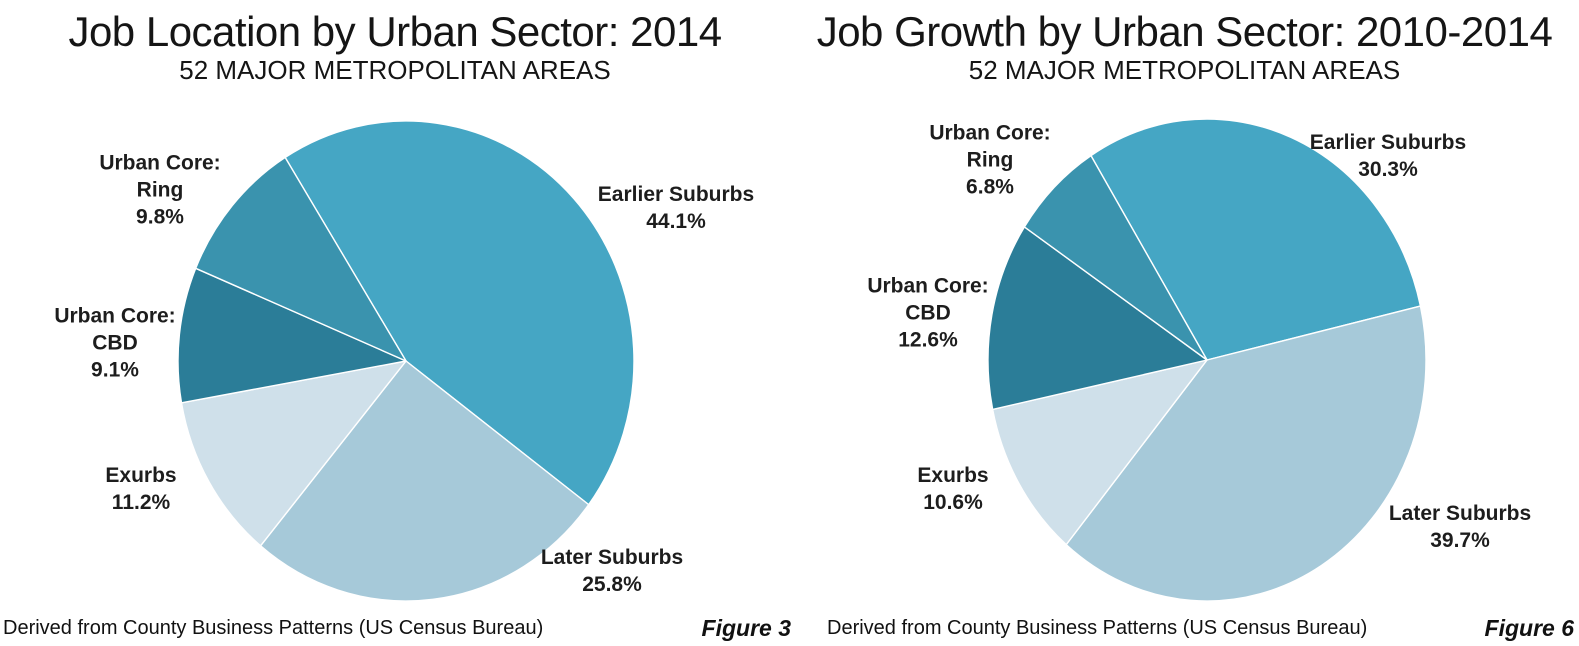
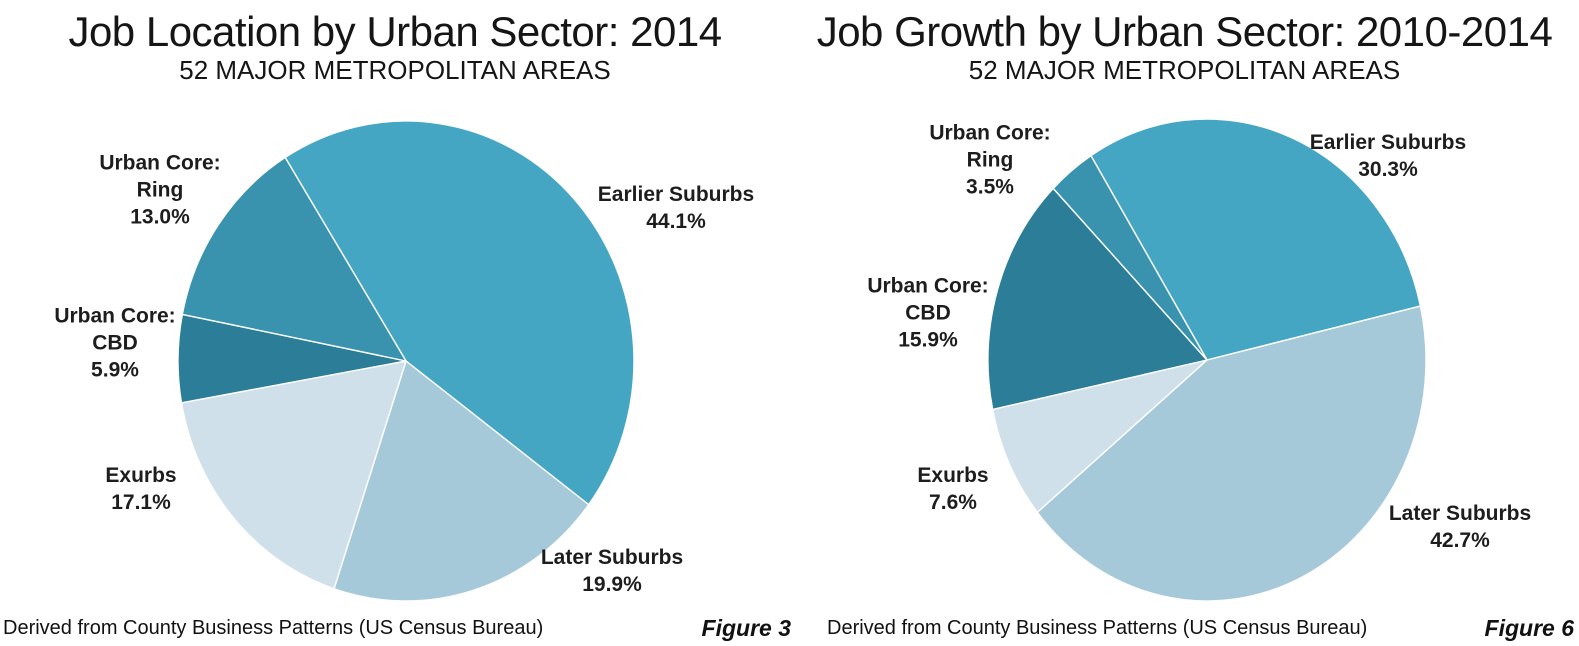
Job Location by Urban Sector: 2014/Later Suburbs: 25.8% -> 19.9%
Job Location by Urban Sector: 2014/Exurbs: 11.2% -> 17.1%
Job Location by Urban Sector: 2014/Urban Core: CBD: 9.1% -> 5.9%
Job Location by Urban Sector: 2014/Urban Core: Ring: 9.8% -> 13.0%
Job Growth by Urban Sector: 2010-2014/Later Suburbs: 39.7% -> 42.7%
Job Growth by Urban Sector: 2010-2014/Exurbs: 10.6% -> 7.6%
Job Growth by Urban Sector: 2010-2014/Urban Core: CBD: 12.6% -> 15.9%
Job Growth by Urban Sector: 2010-2014/Urban Core: Ring: 6.8% -> 3.5%
